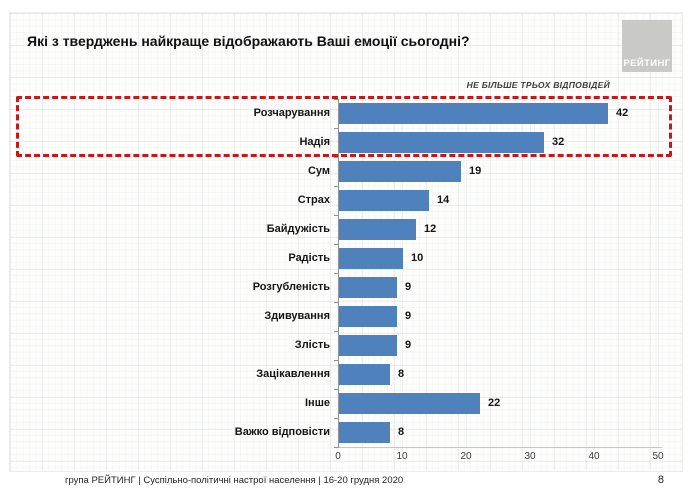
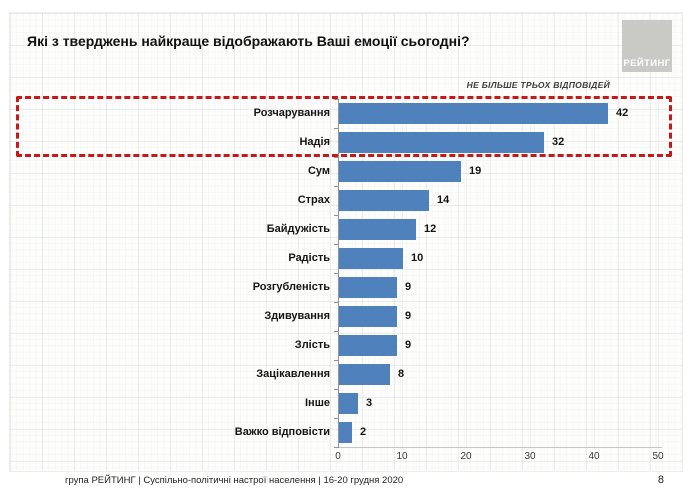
Інше: 22 -> 3
Важко відповісти: 8 -> 2
